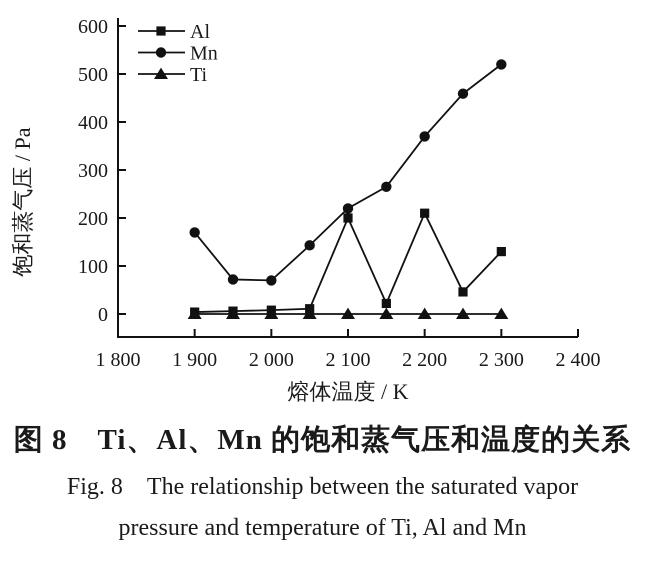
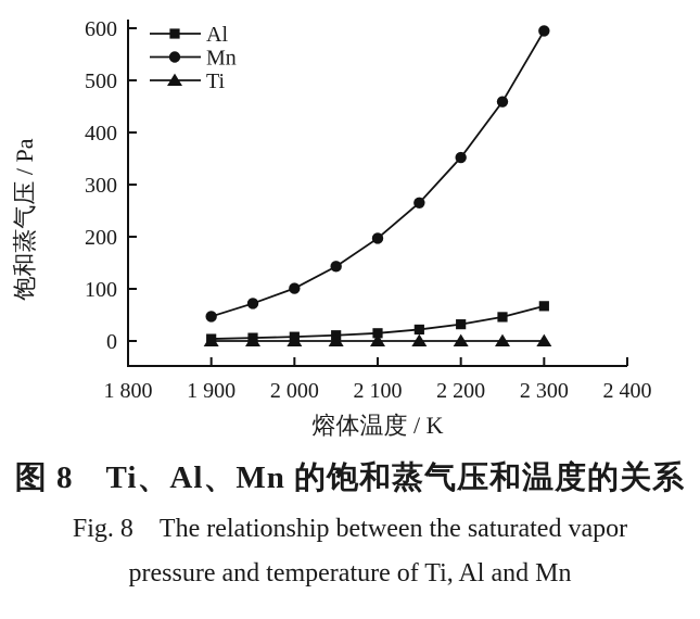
Mn/1900: 170 -> 50
Mn/2000: 70 -> 100
Al/2100: 200 -> 20
Mn/2100: 220 -> 200
Al/2200: 210 -> 30
Mn/2200: 370 -> 350
Al/2300: 130 -> 70
Mn/2300: 520 -> 600
